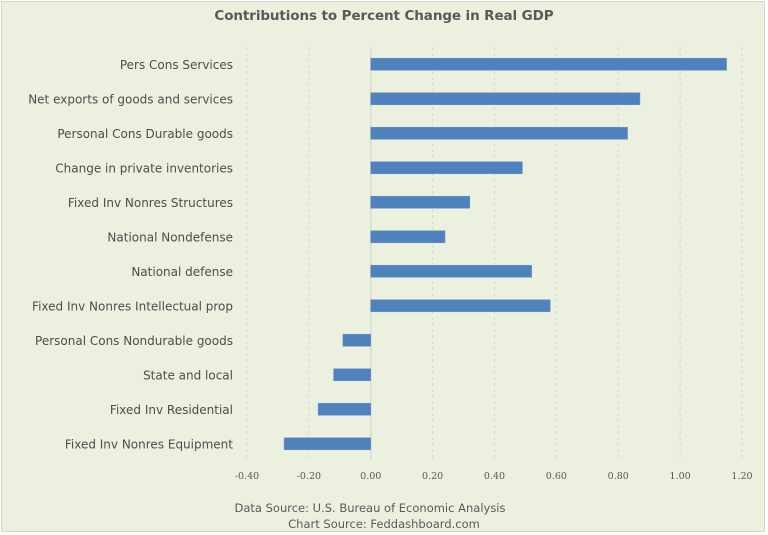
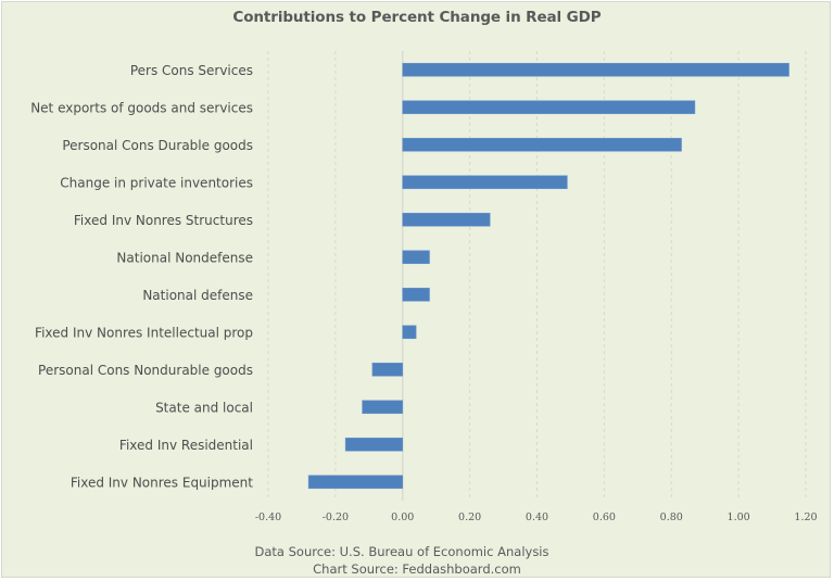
Fixed Inv Nonres Structures: 0.32 -> 0.26
National Nondefense: 0.24 -> 0.08
National defense: 0.52 -> 0.08
Fixed Inv Nonres Intellectual prop: 0.58 -> 0.04
